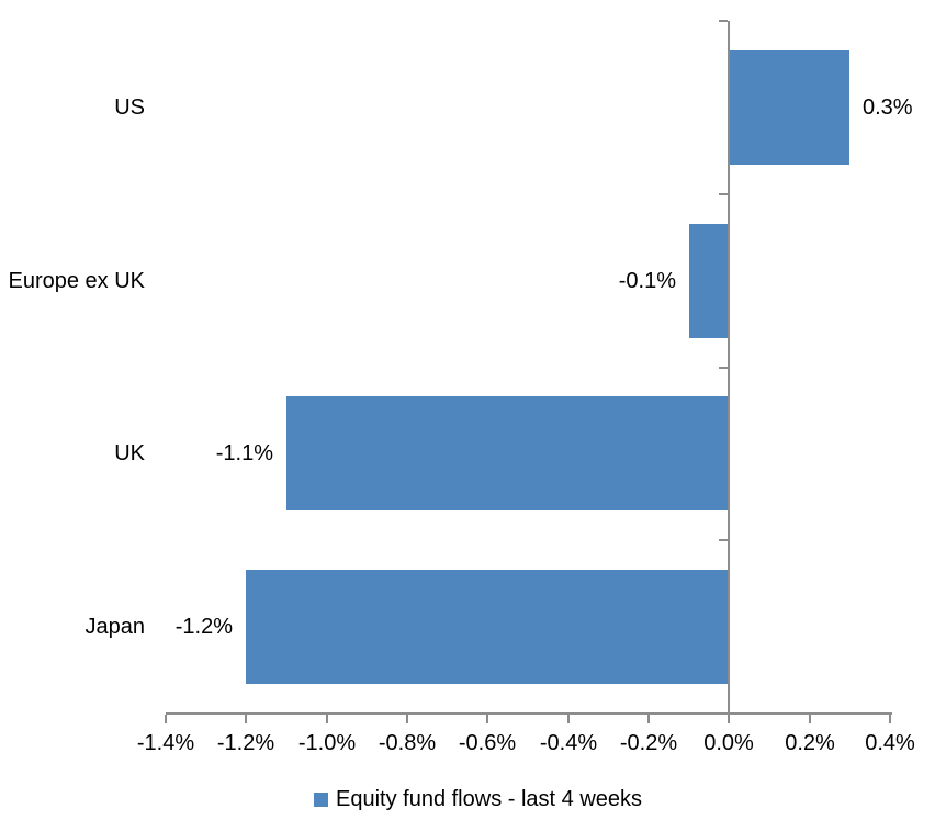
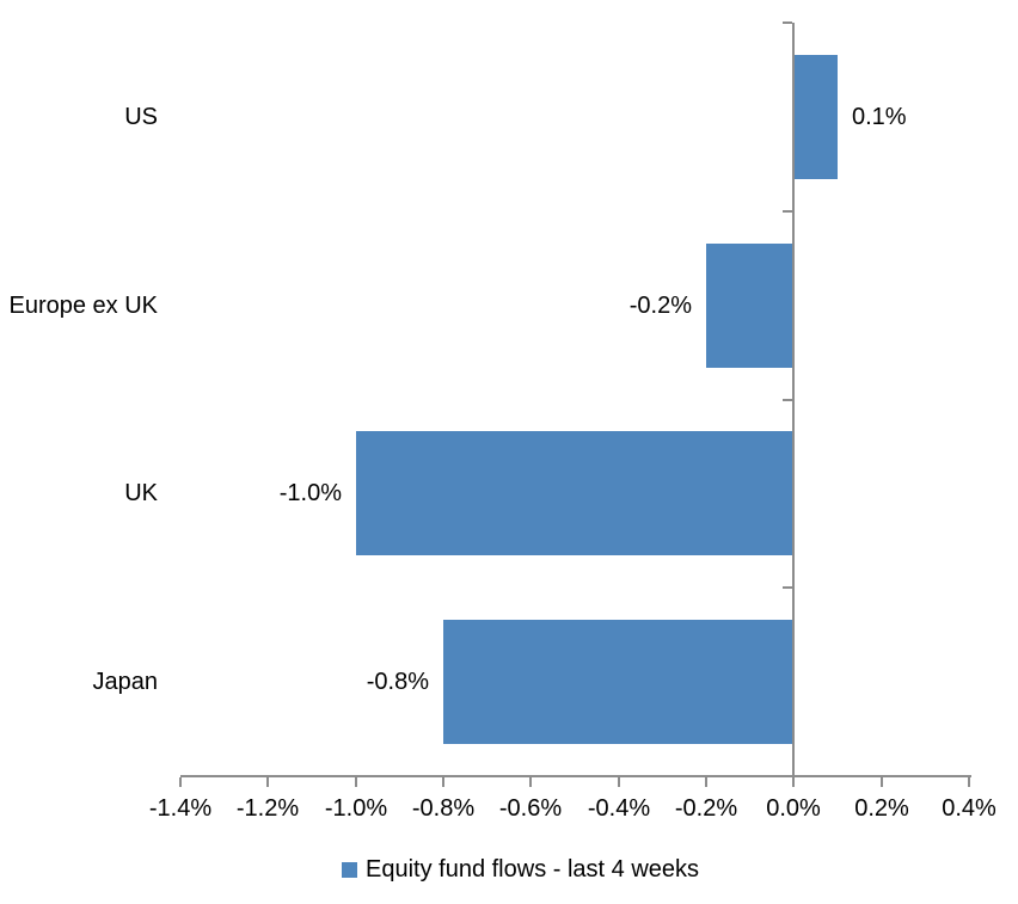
US: 0.3% -> 0.1%
Europe ex UK: -0.1% -> -0.2%
UK: -1.1% -> -1.0%
Japan: -1.2% -> -0.8%
